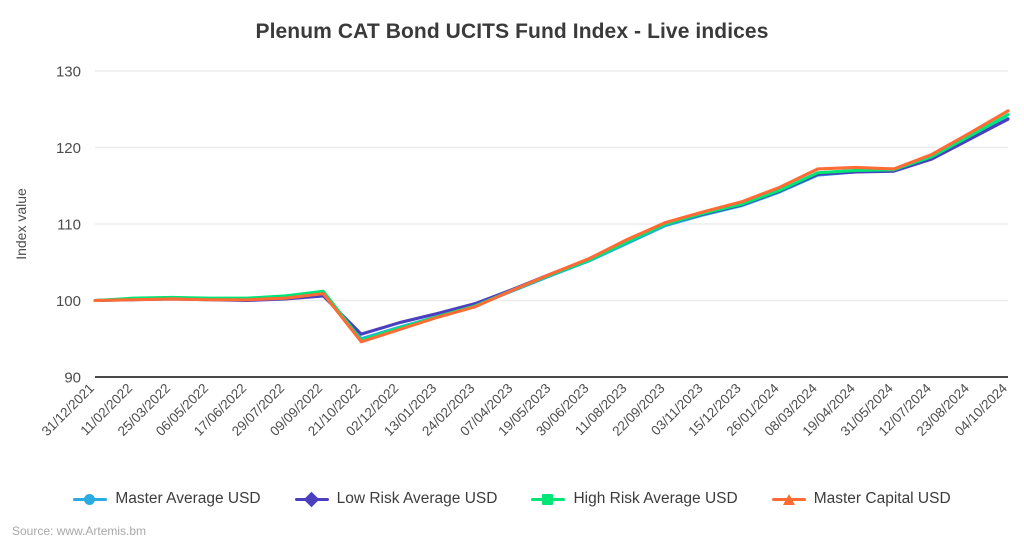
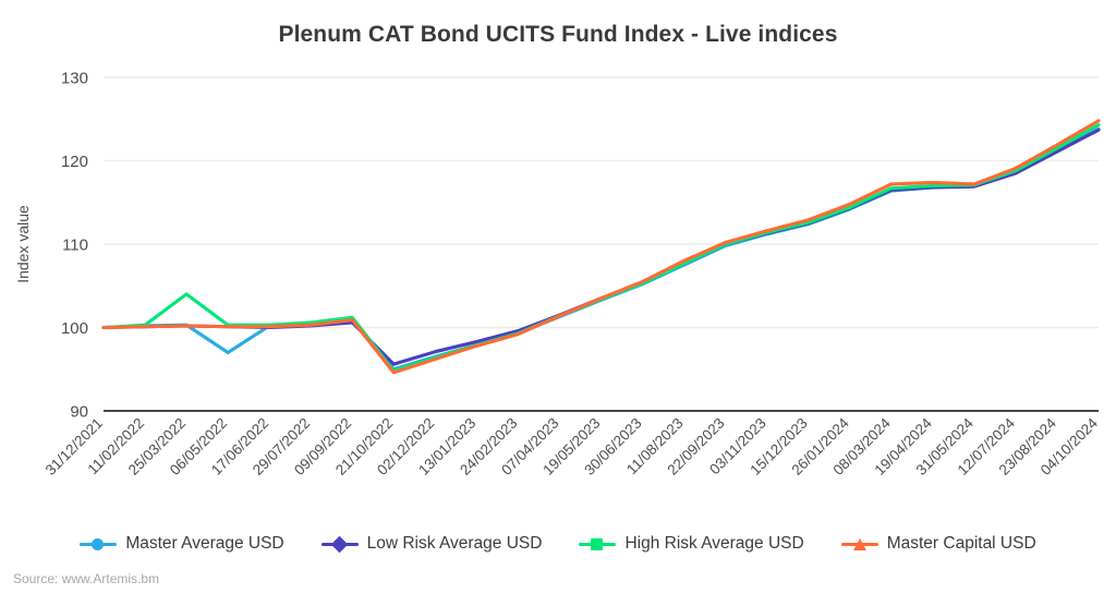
High Risk Average USD/25/03/2022: 100 -> 104
Master Average USD/06/05/2022: 100 -> 97
